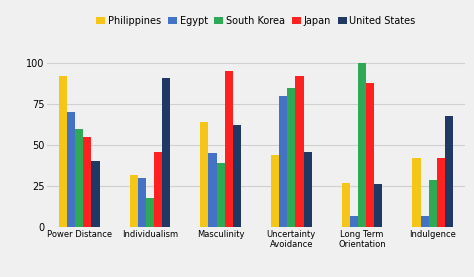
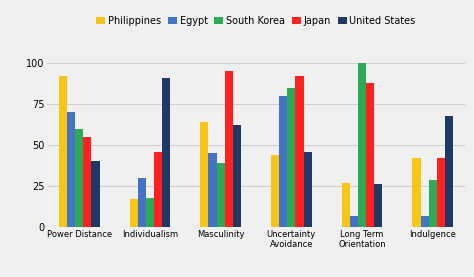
Philippines/Individualism: 32 -> 17
